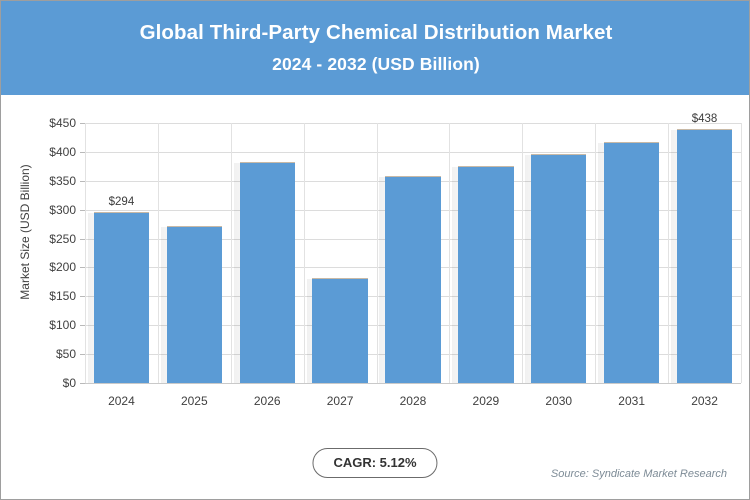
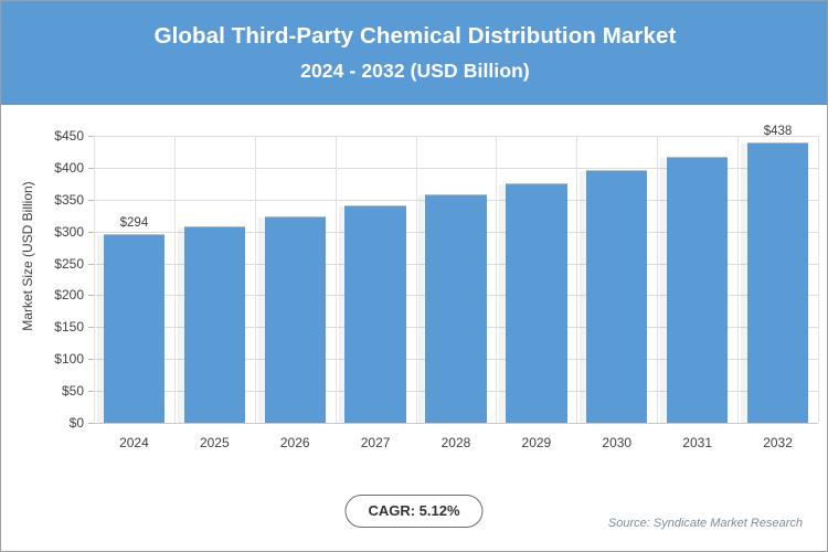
2025: $270 -> $310
2026: $380 -> $320
2027: $180 -> $340
